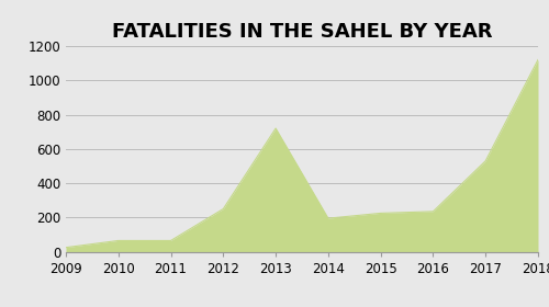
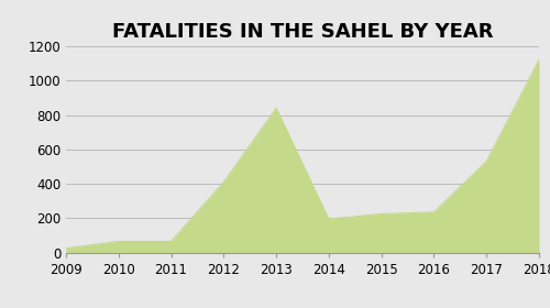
2012: 250 -> 410
2013: 720 -> 840
